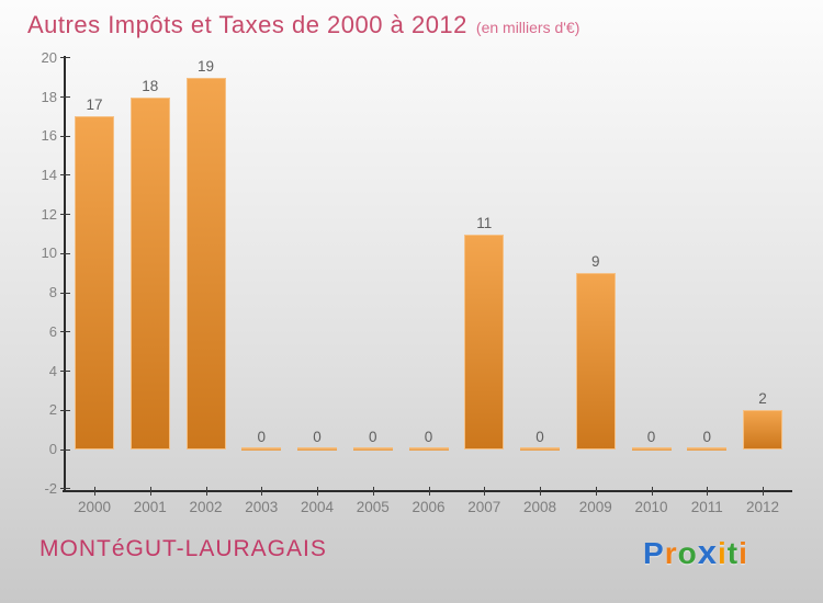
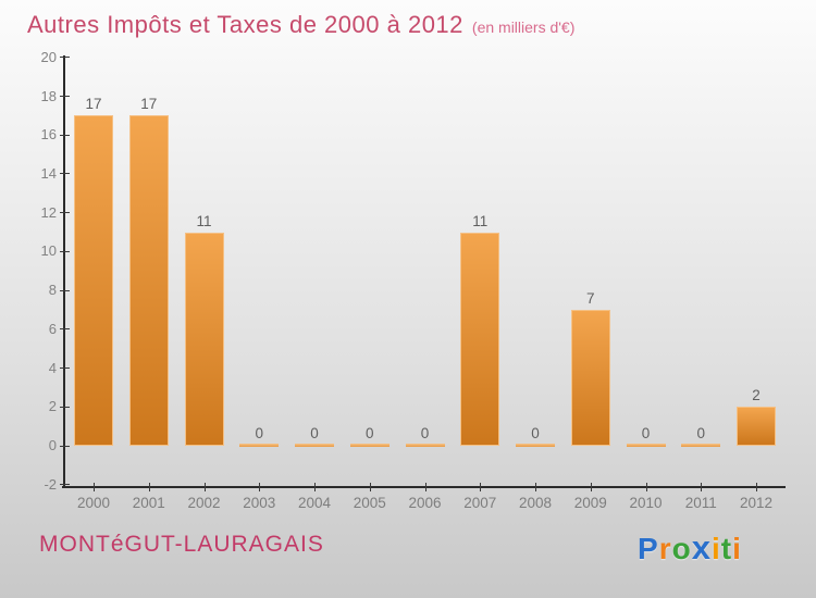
2001: 18 -> 17
2002: 19 -> 11
2009: 9 -> 7
